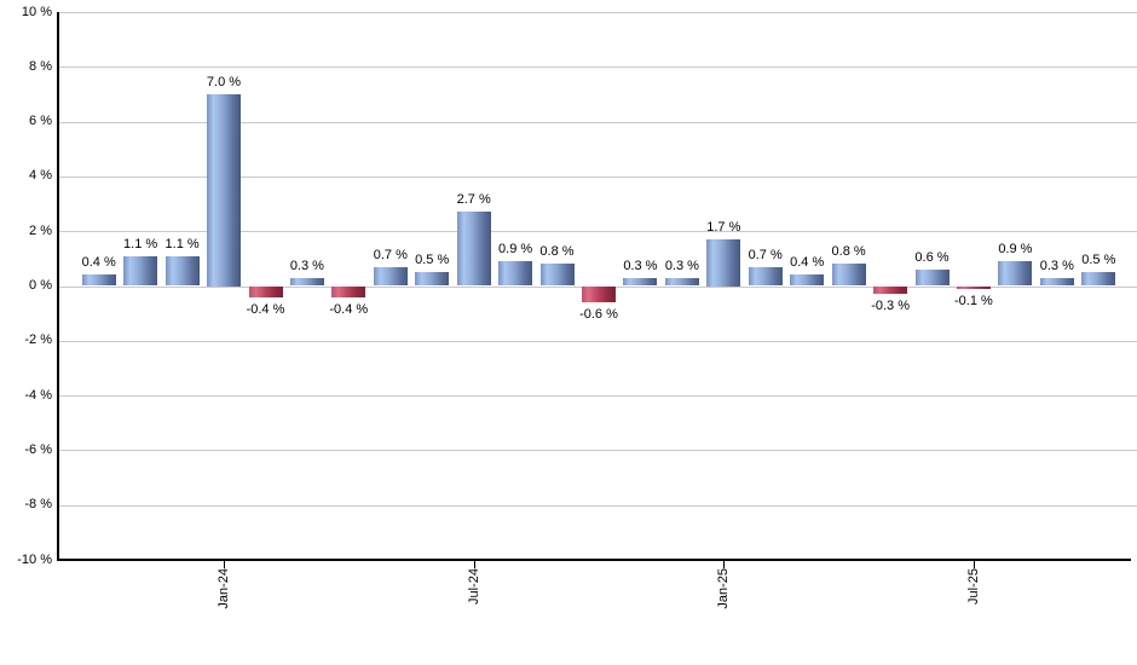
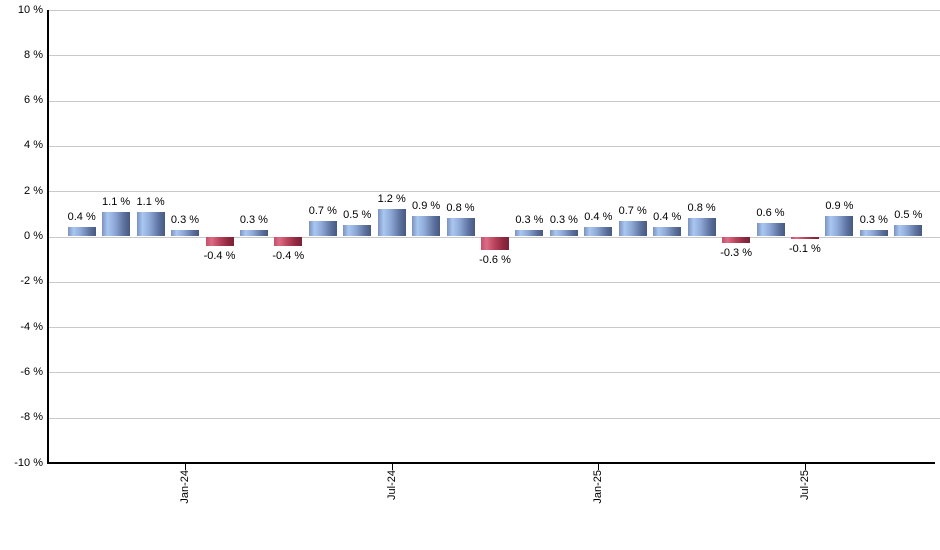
Jan-24: 7.0 -> 0.3
Jul-24: 2.7 -> 1.2
Jan-25: 1.7 -> 0.4
